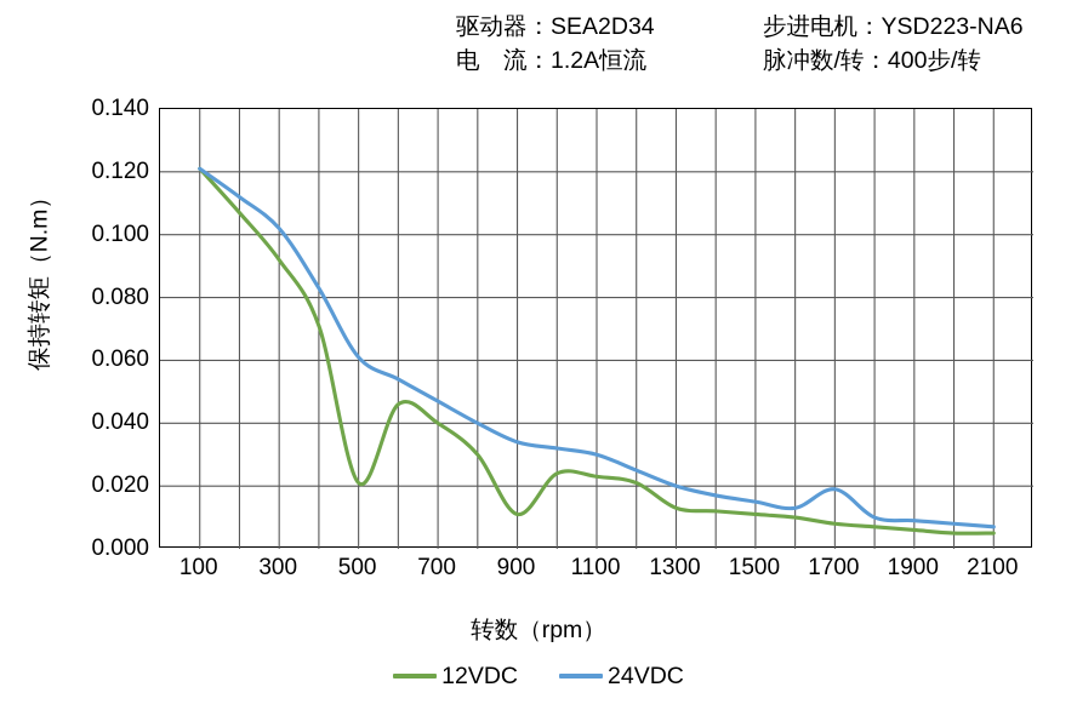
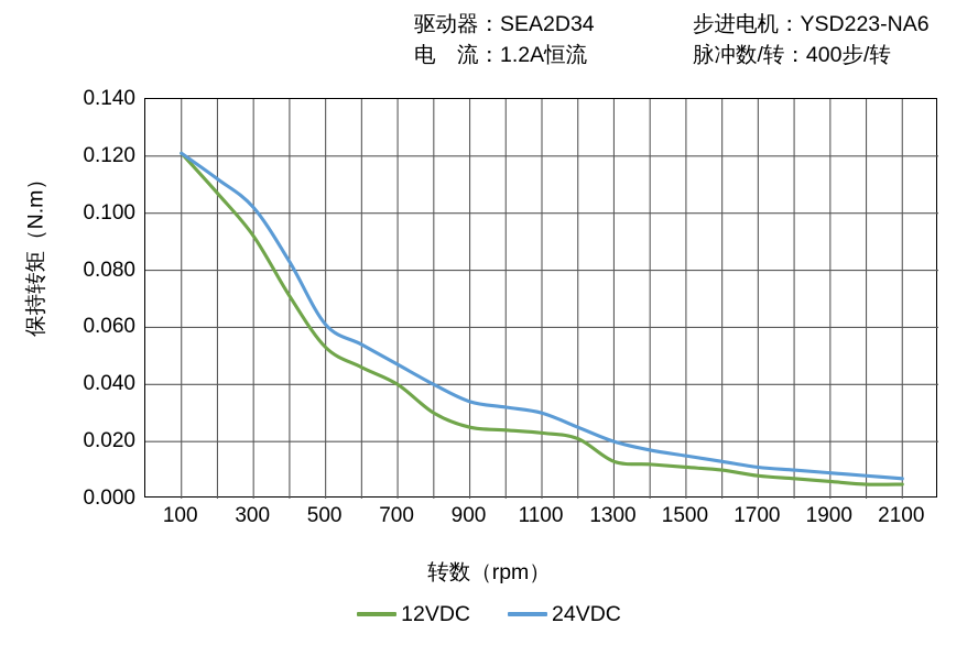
12VDC/500: 0.021 -> 0.053
12VDC/900: 0.011 -> 0.025
24VDC/1700: 0.019 -> 0.011
